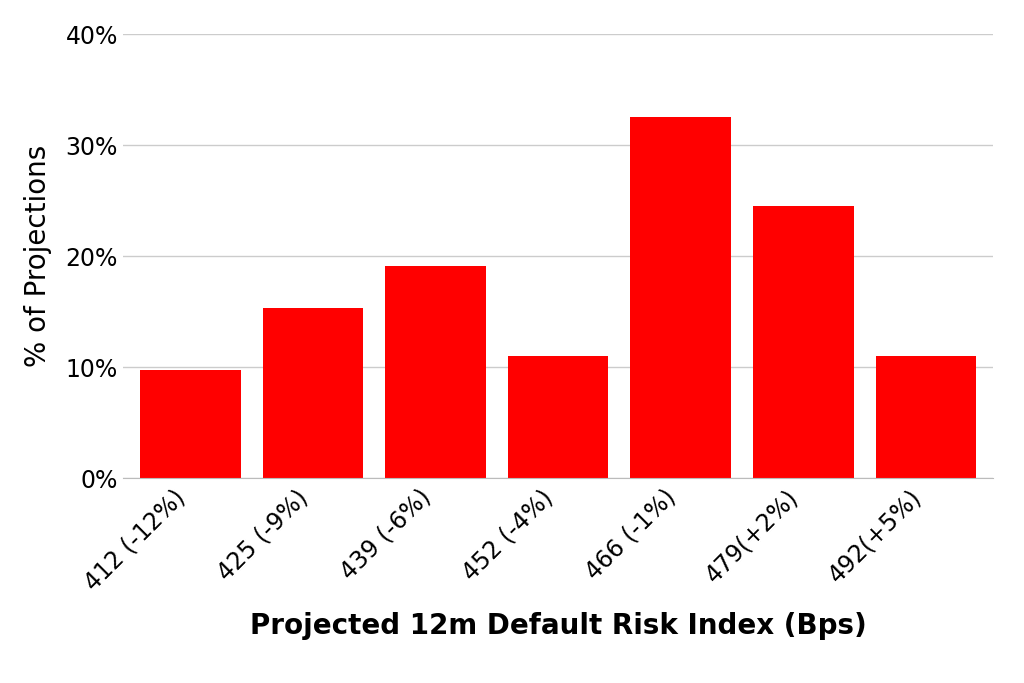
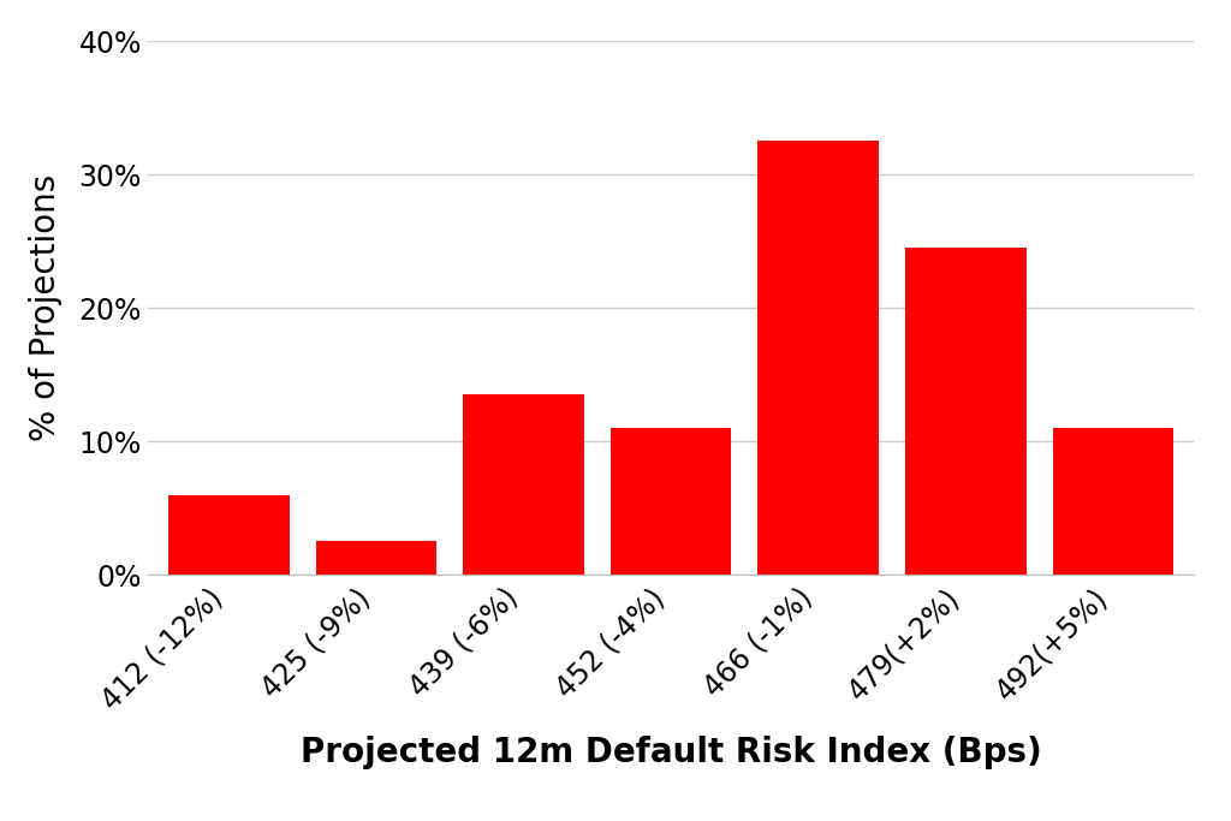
412 (-12%): 9.7% -> 6.0%
425 (-9%): 15.3% -> 2.5%
439 (-6%): 19.1% -> 13.5%
